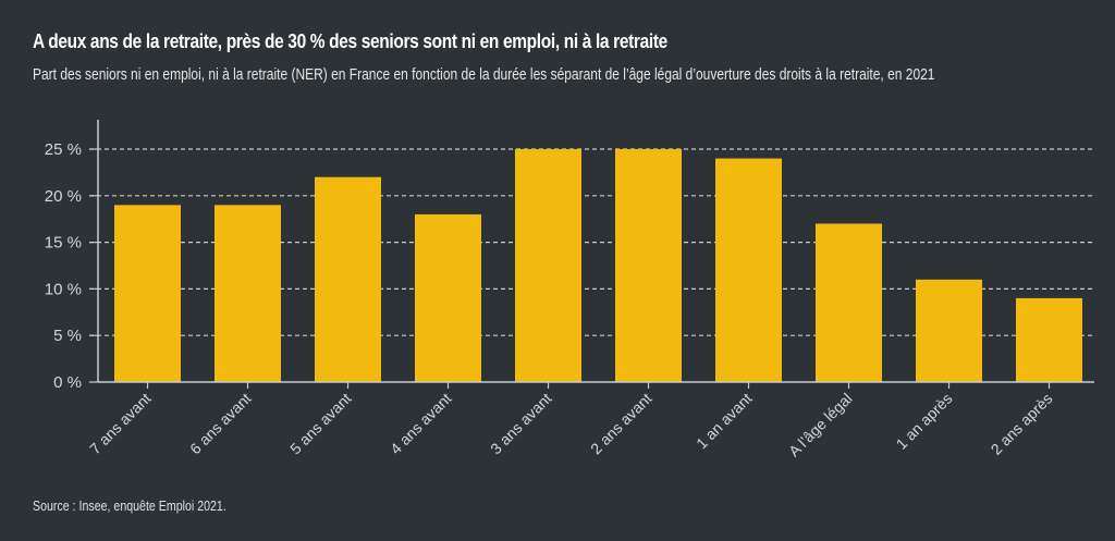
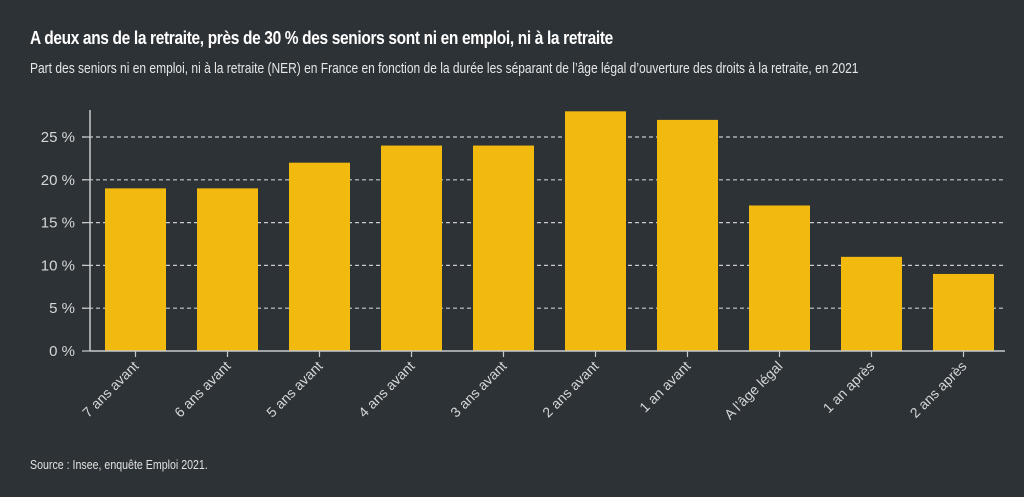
4 ans avant: 18% -> 24%
3 ans avant: 25% -> 24%
2 ans avant: 25% -> 28%
1 an avant: 24% -> 27%
